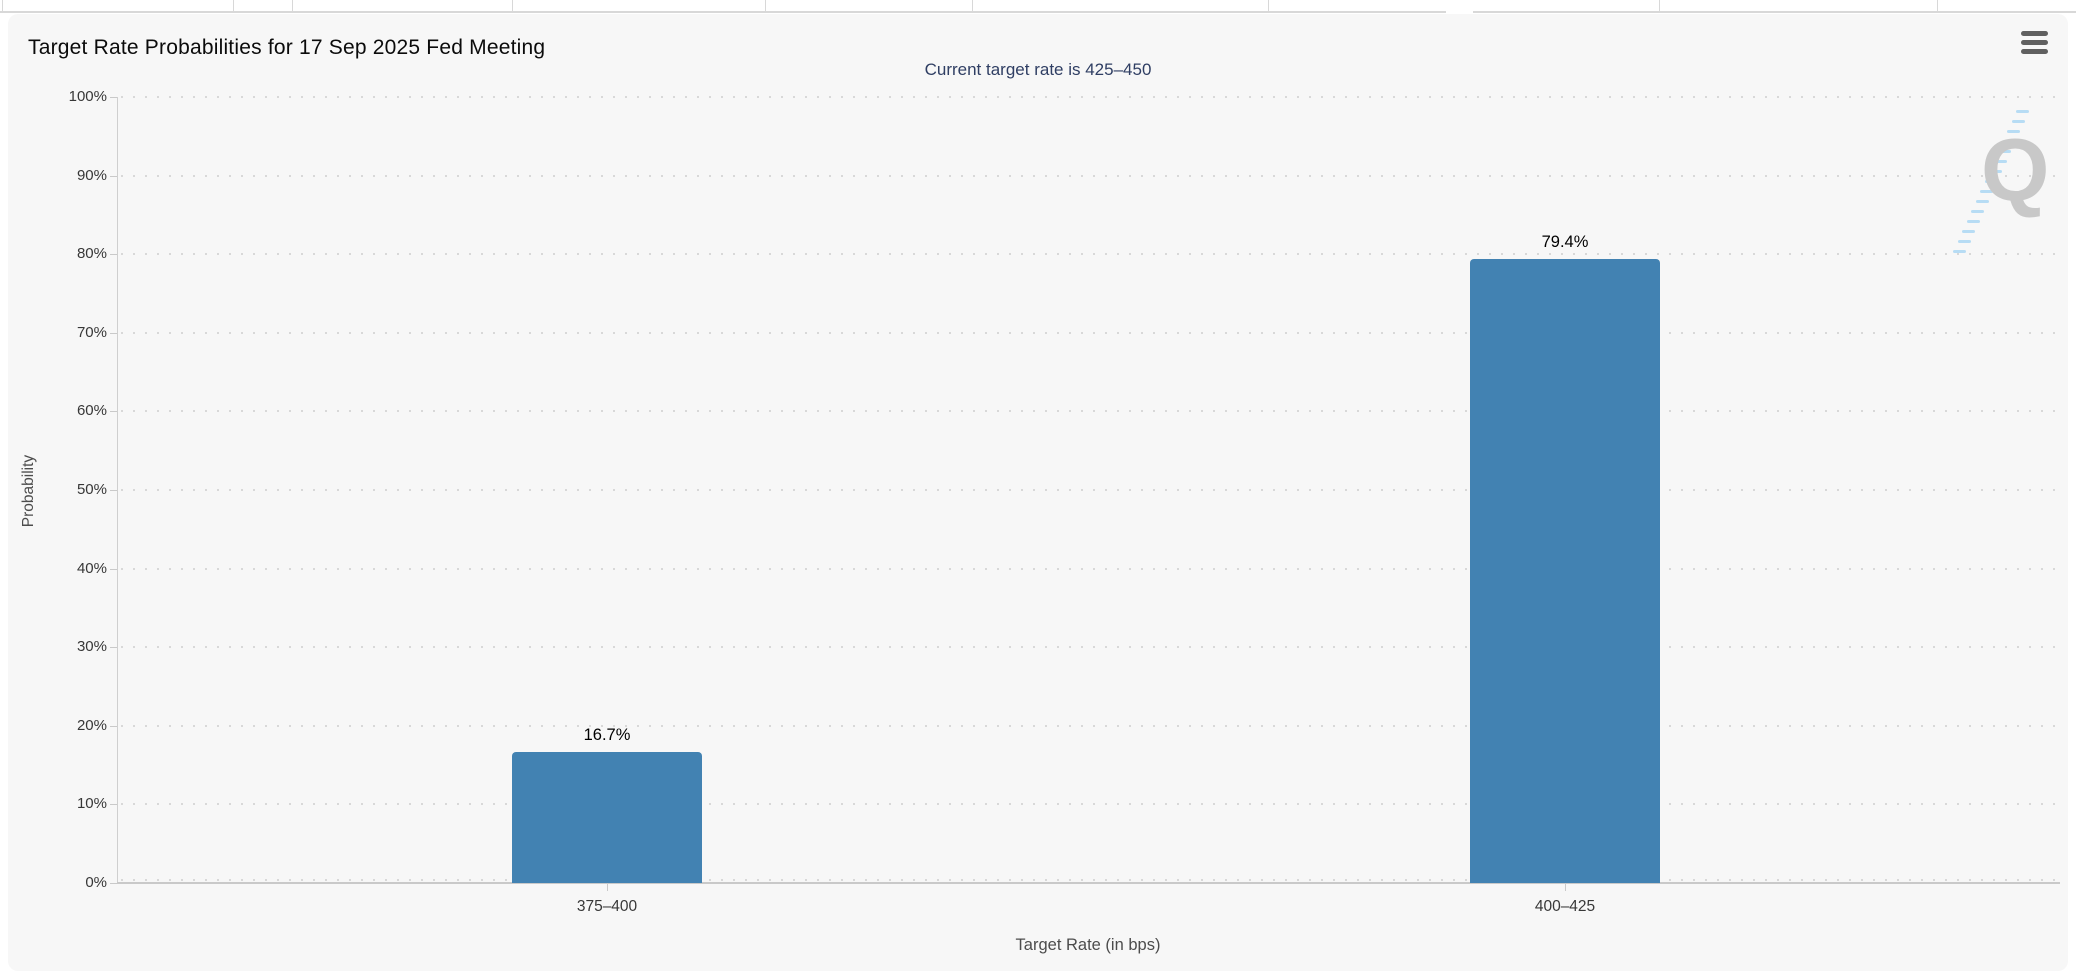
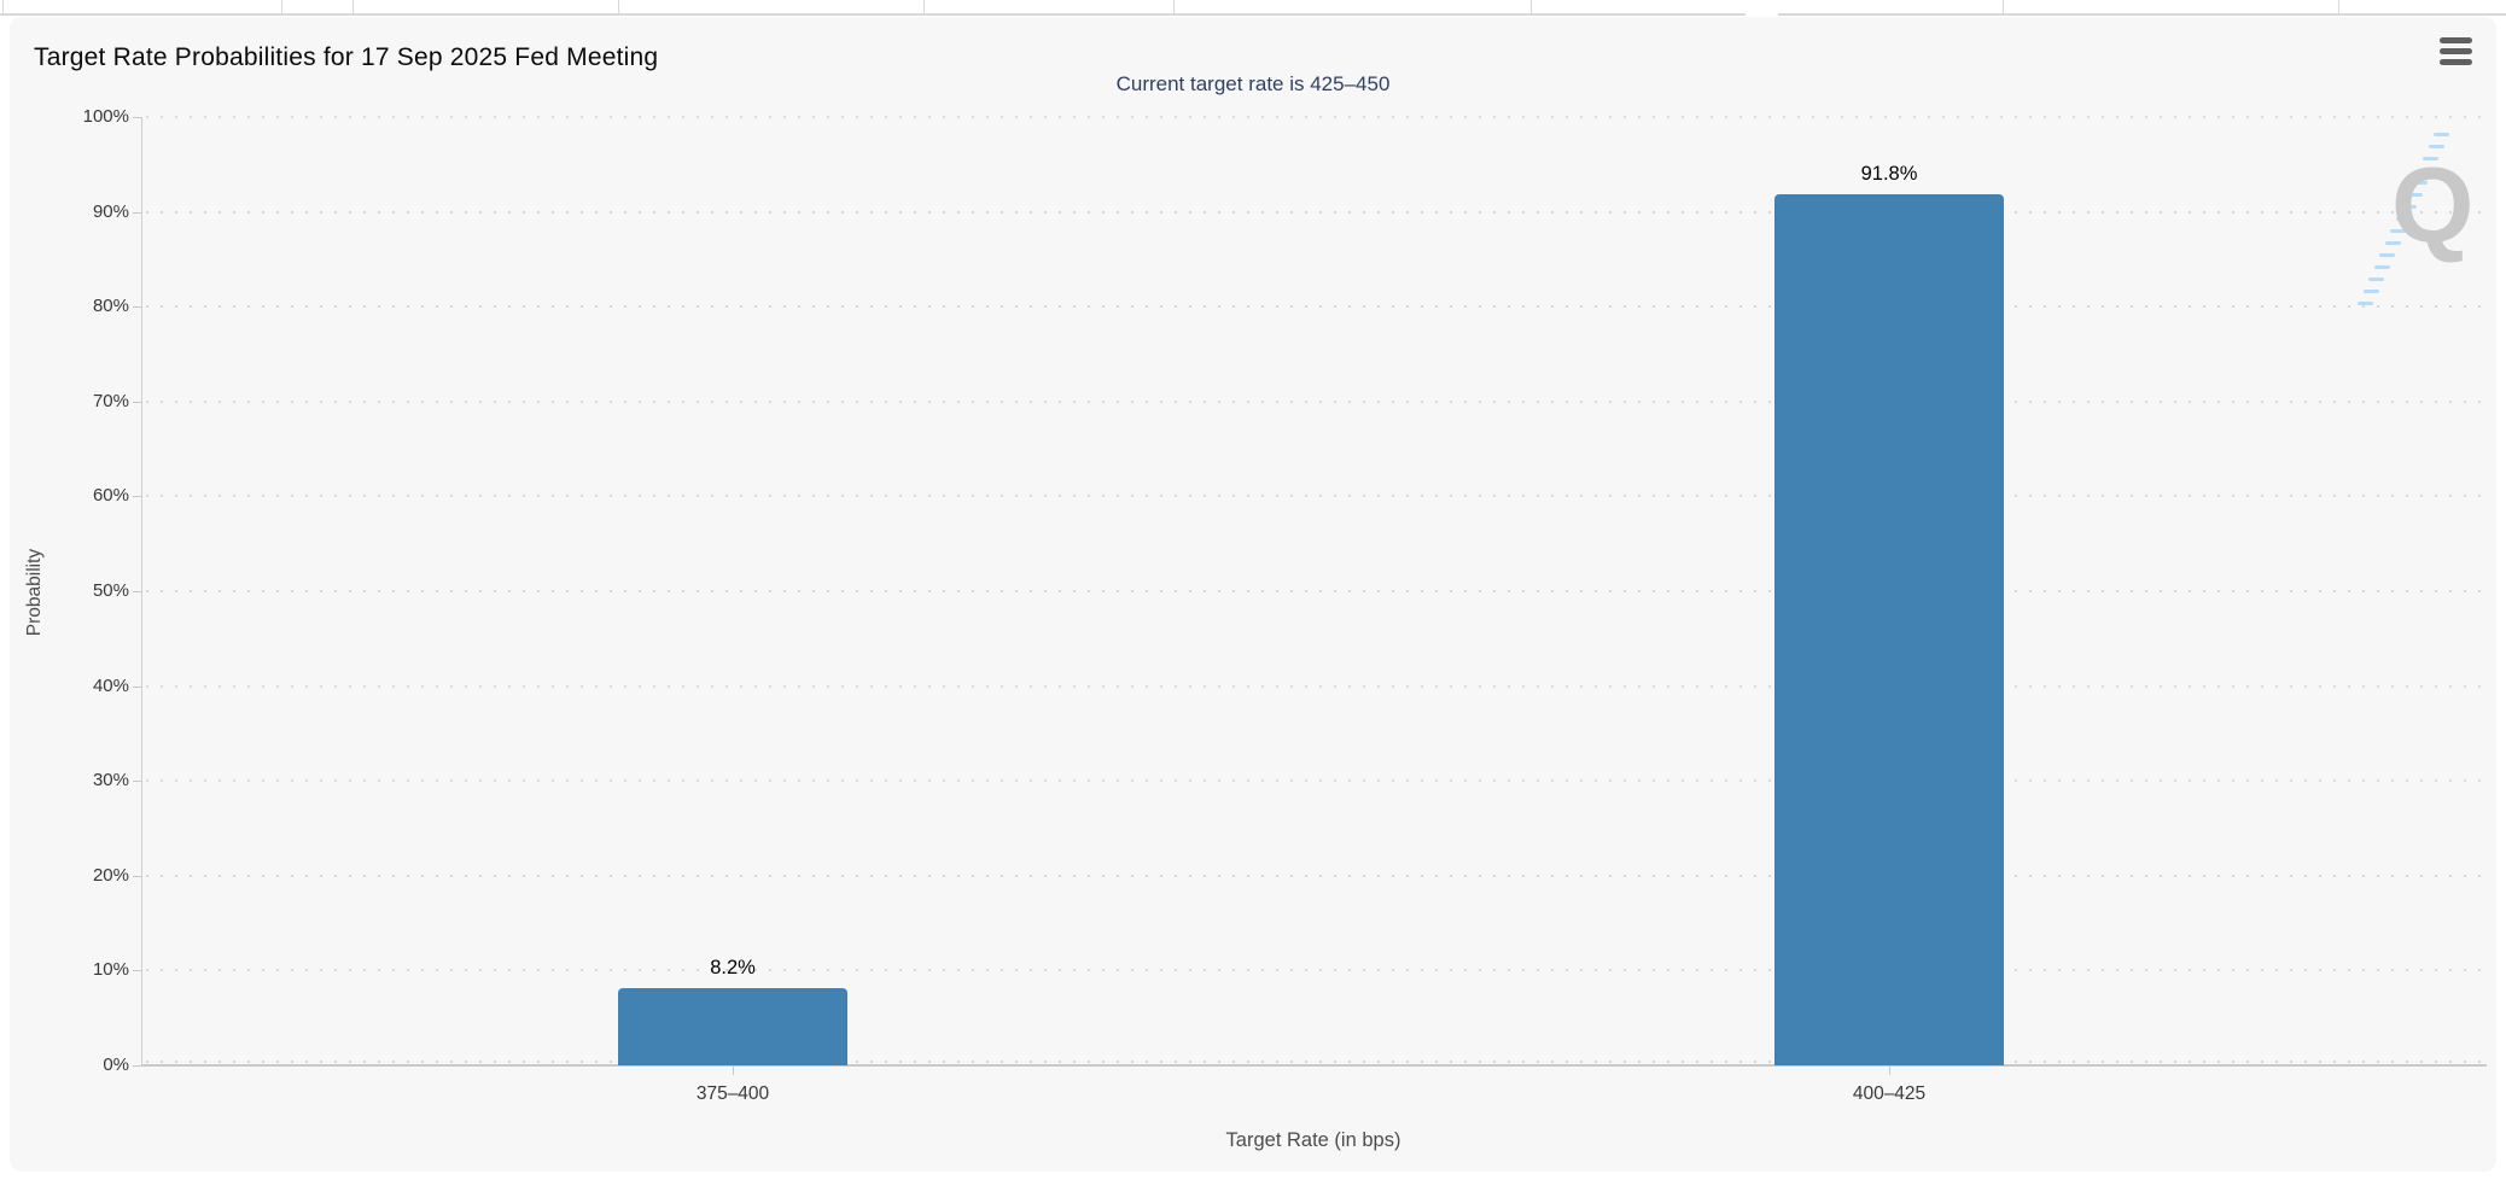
375–400: 16.7% -> 8.2%
400–425: 79.4% -> 91.8%
